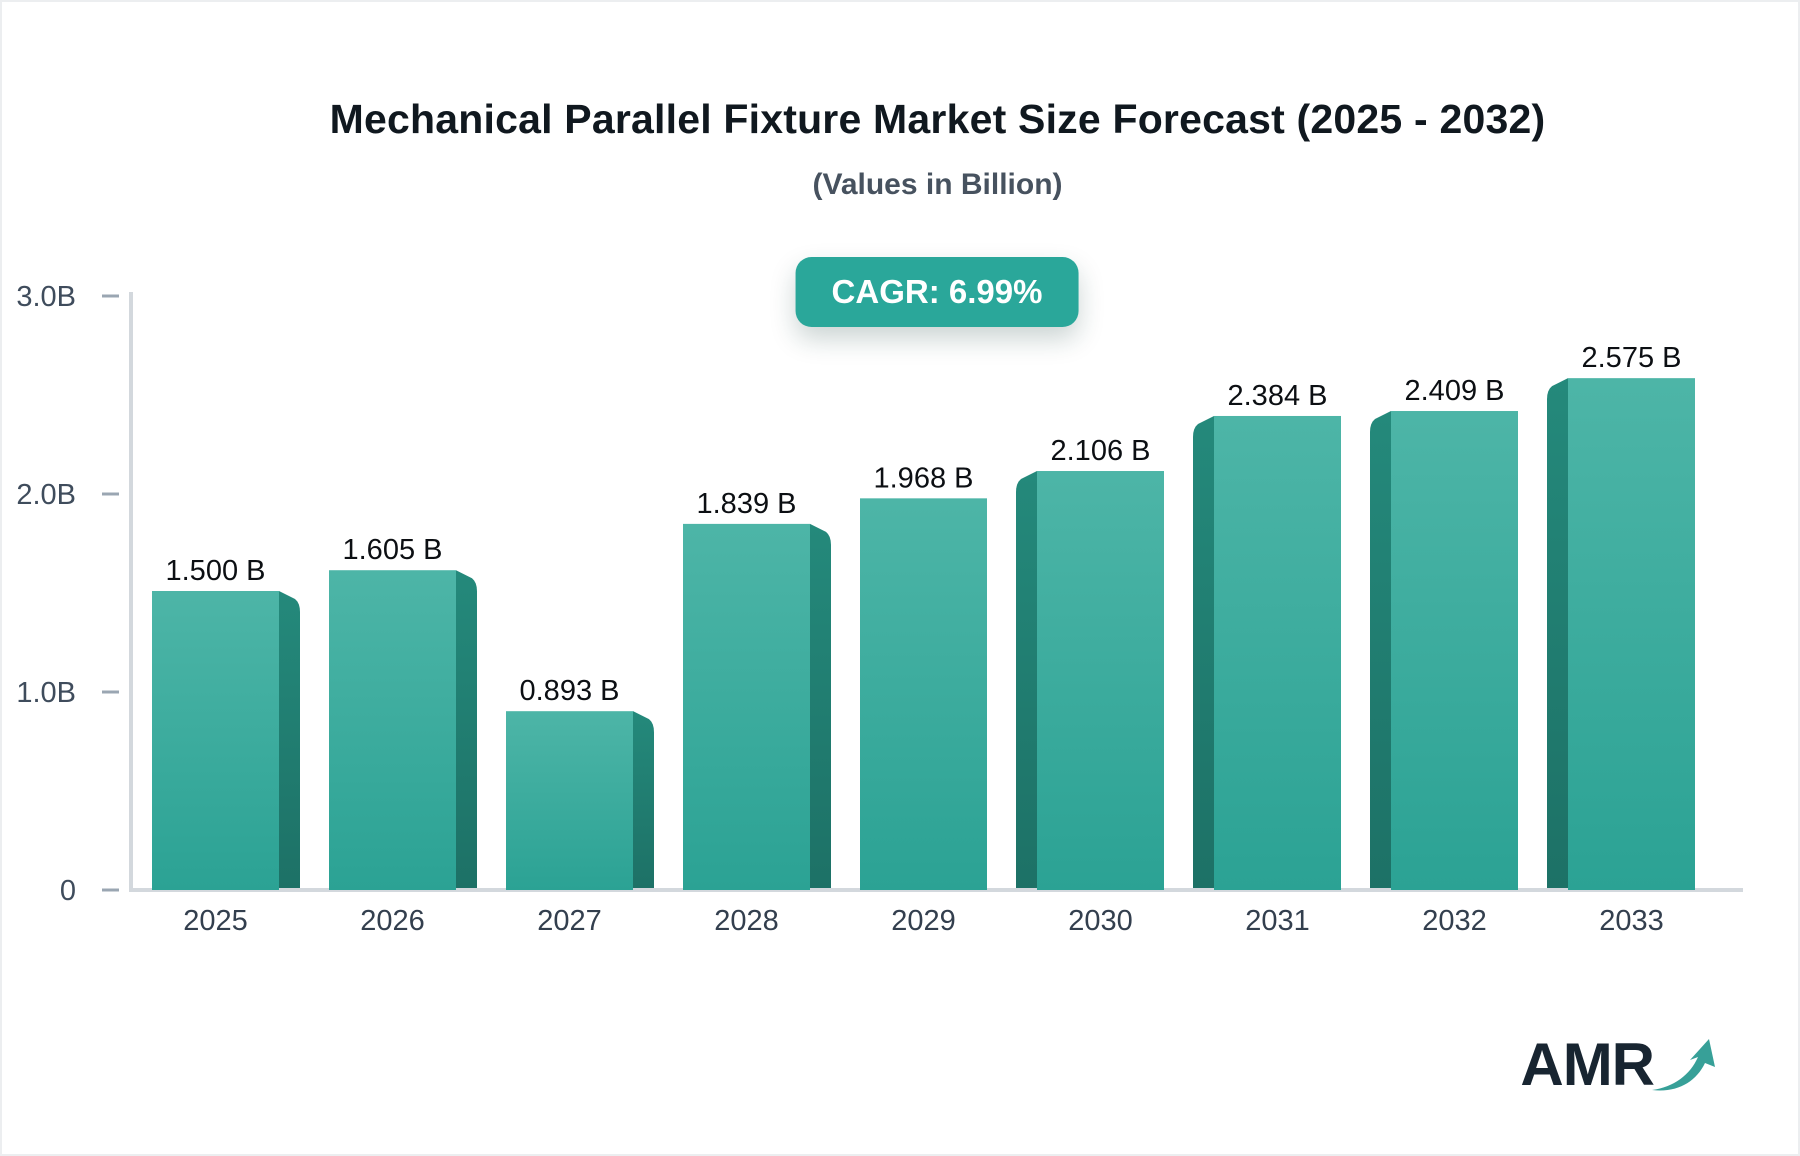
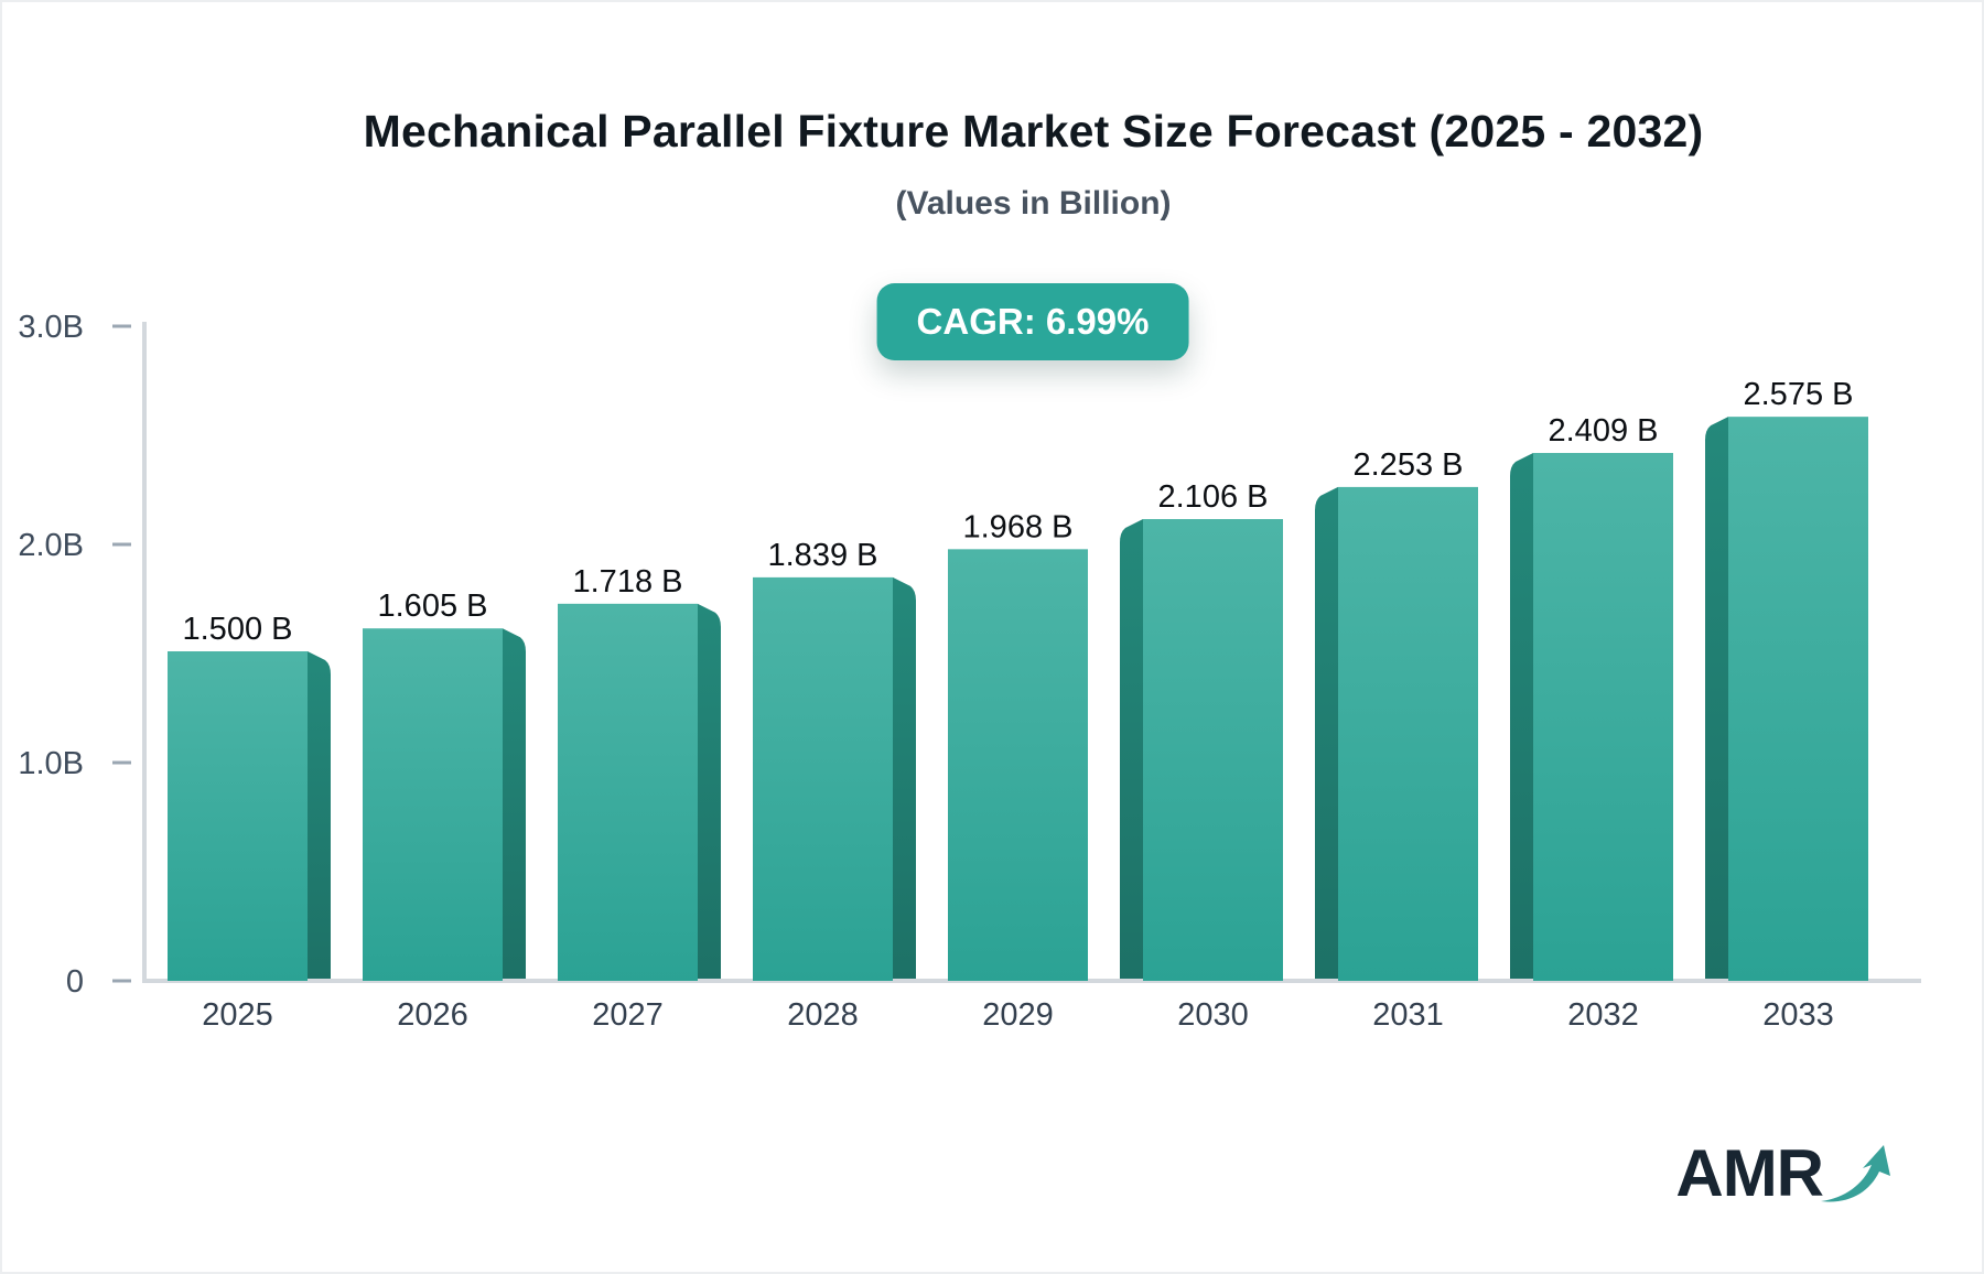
2027: 0.893 -> 1.718
2031: 2.384 -> 2.253
